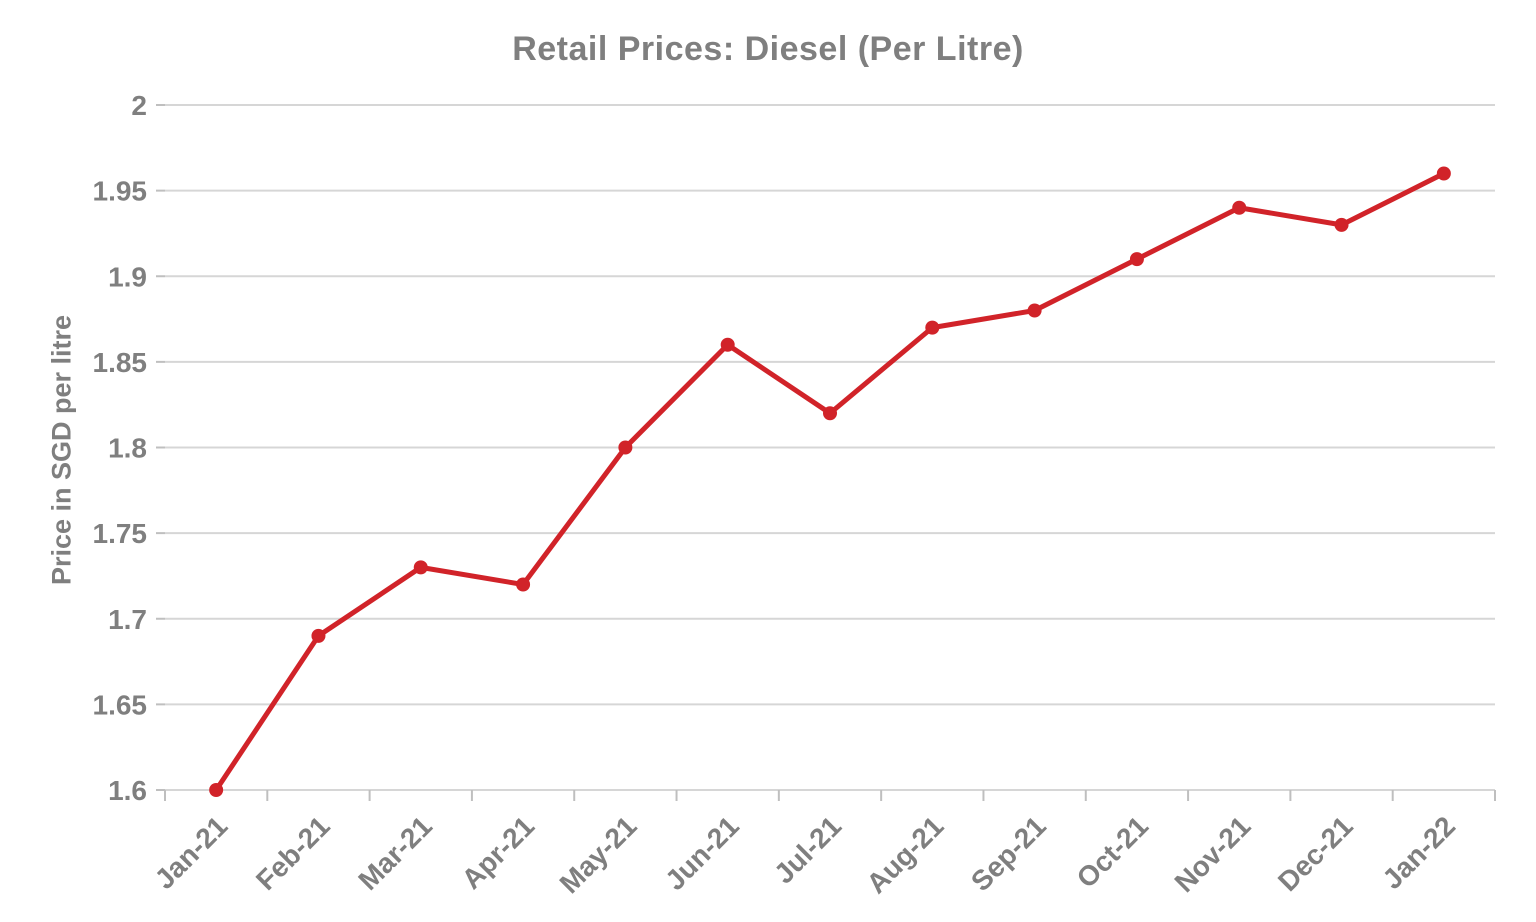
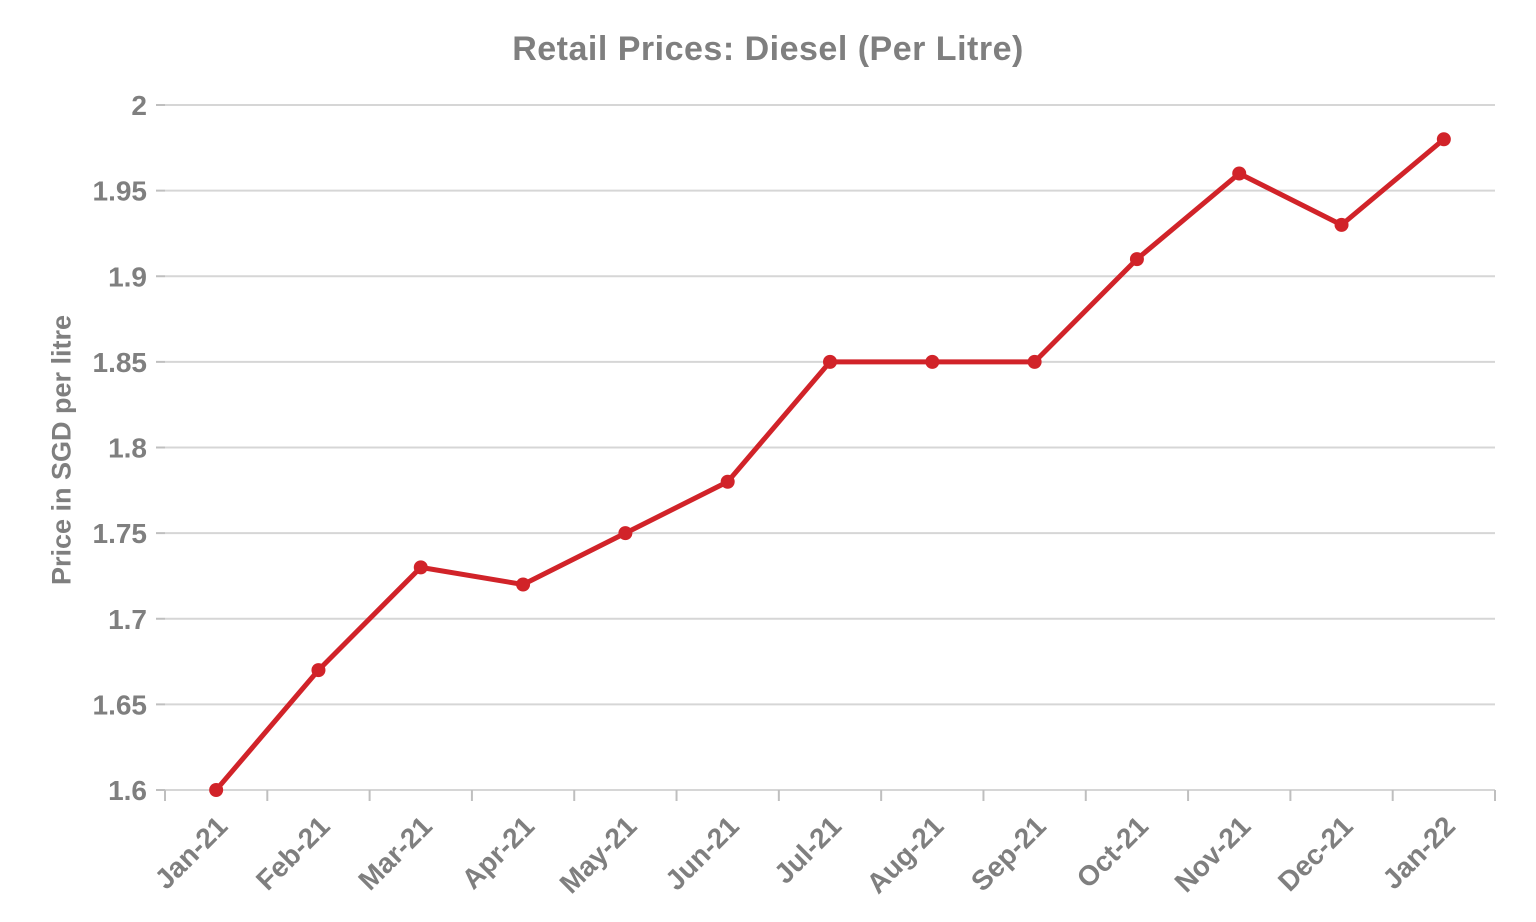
Feb-21: 1.69 -> 1.67
May-21: 1.80 -> 1.75
Jun-21: 1.86 -> 1.78
Jul-21: 1.82 -> 1.85
Aug-21: 1.87 -> 1.85
Sep-21: 1.88 -> 1.85
Nov-21: 1.94 -> 1.96
Jan-22: 1.96 -> 1.98
